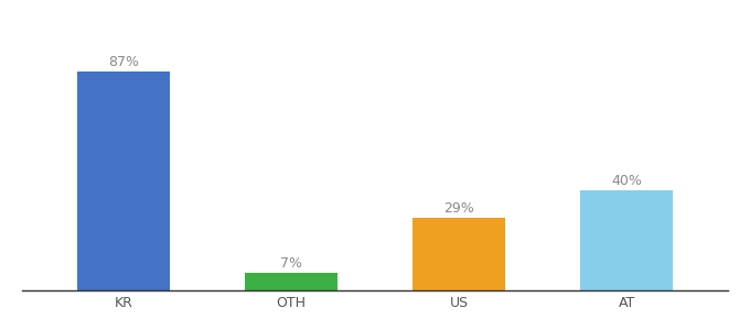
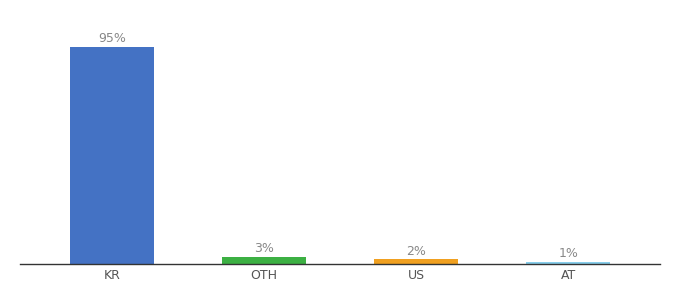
KR: 87% -> 95%
OTH: 7% -> 3%
US: 29% -> 2%
AT: 40% -> 1%
